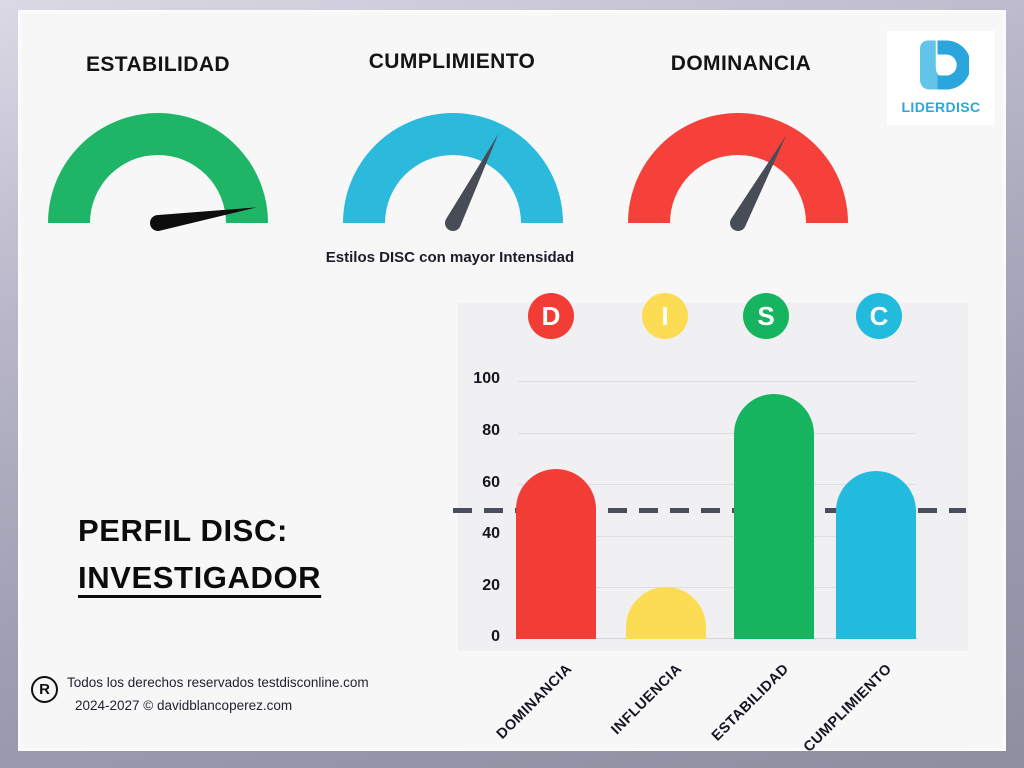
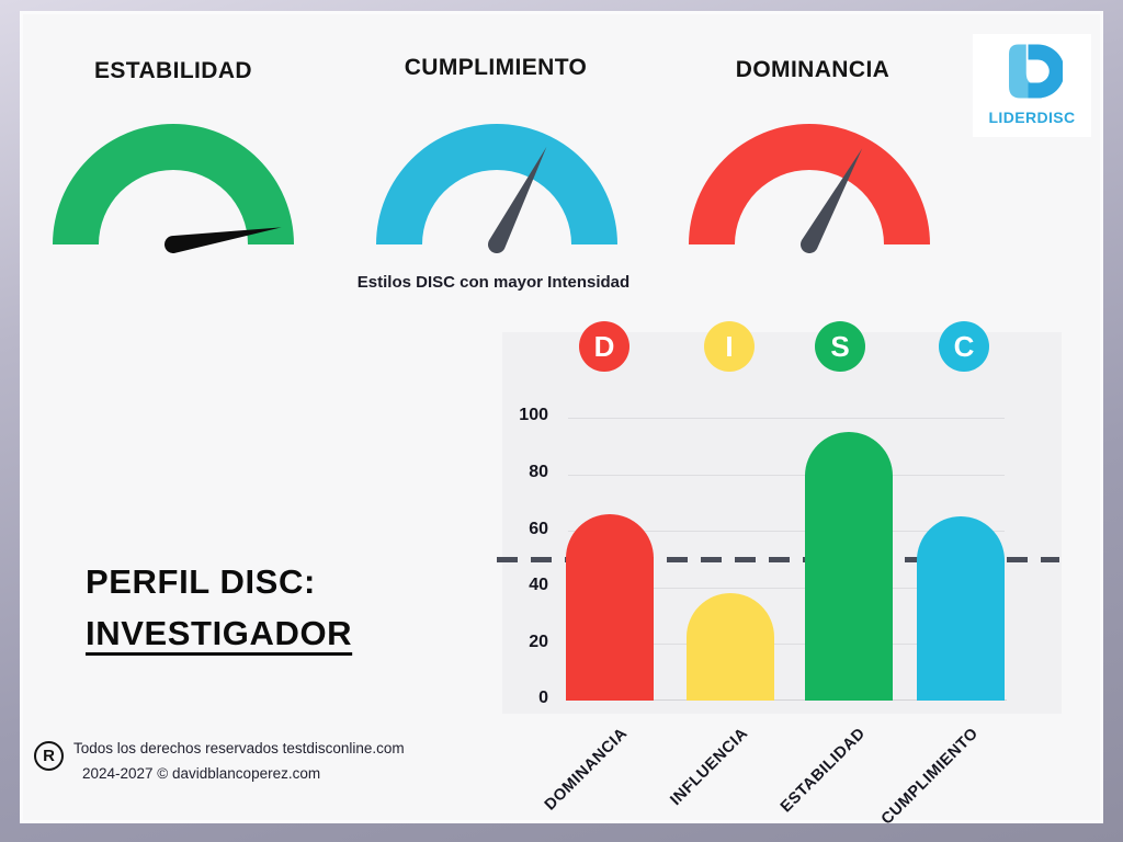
INFLUENCIA: 20 -> 38
